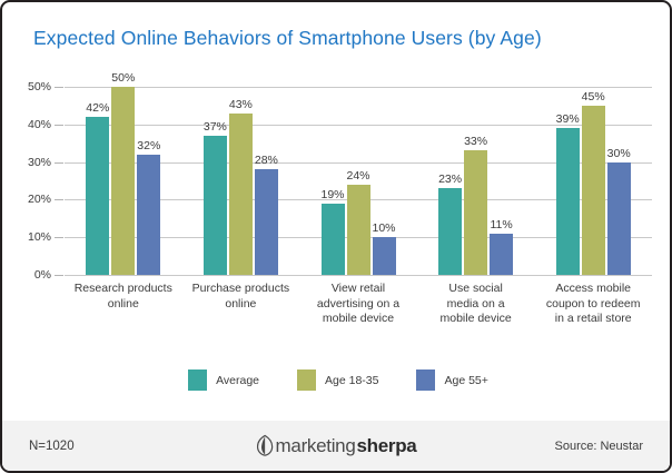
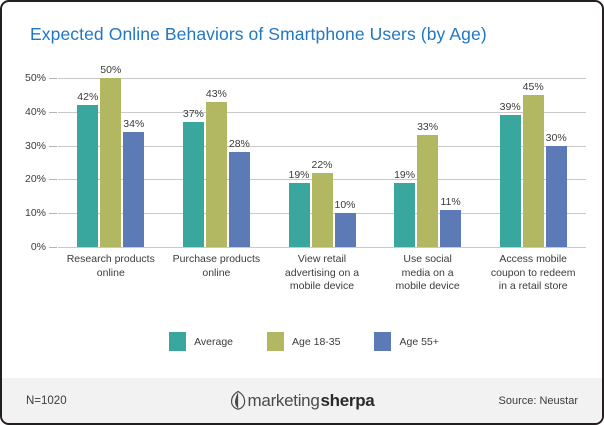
Age 55+/Research products online: 32% -> 34%
Age 18-35/View retail advertising on a mobile device: 24% -> 22%
Average/Use social media on a mobile device: 23% -> 19%
